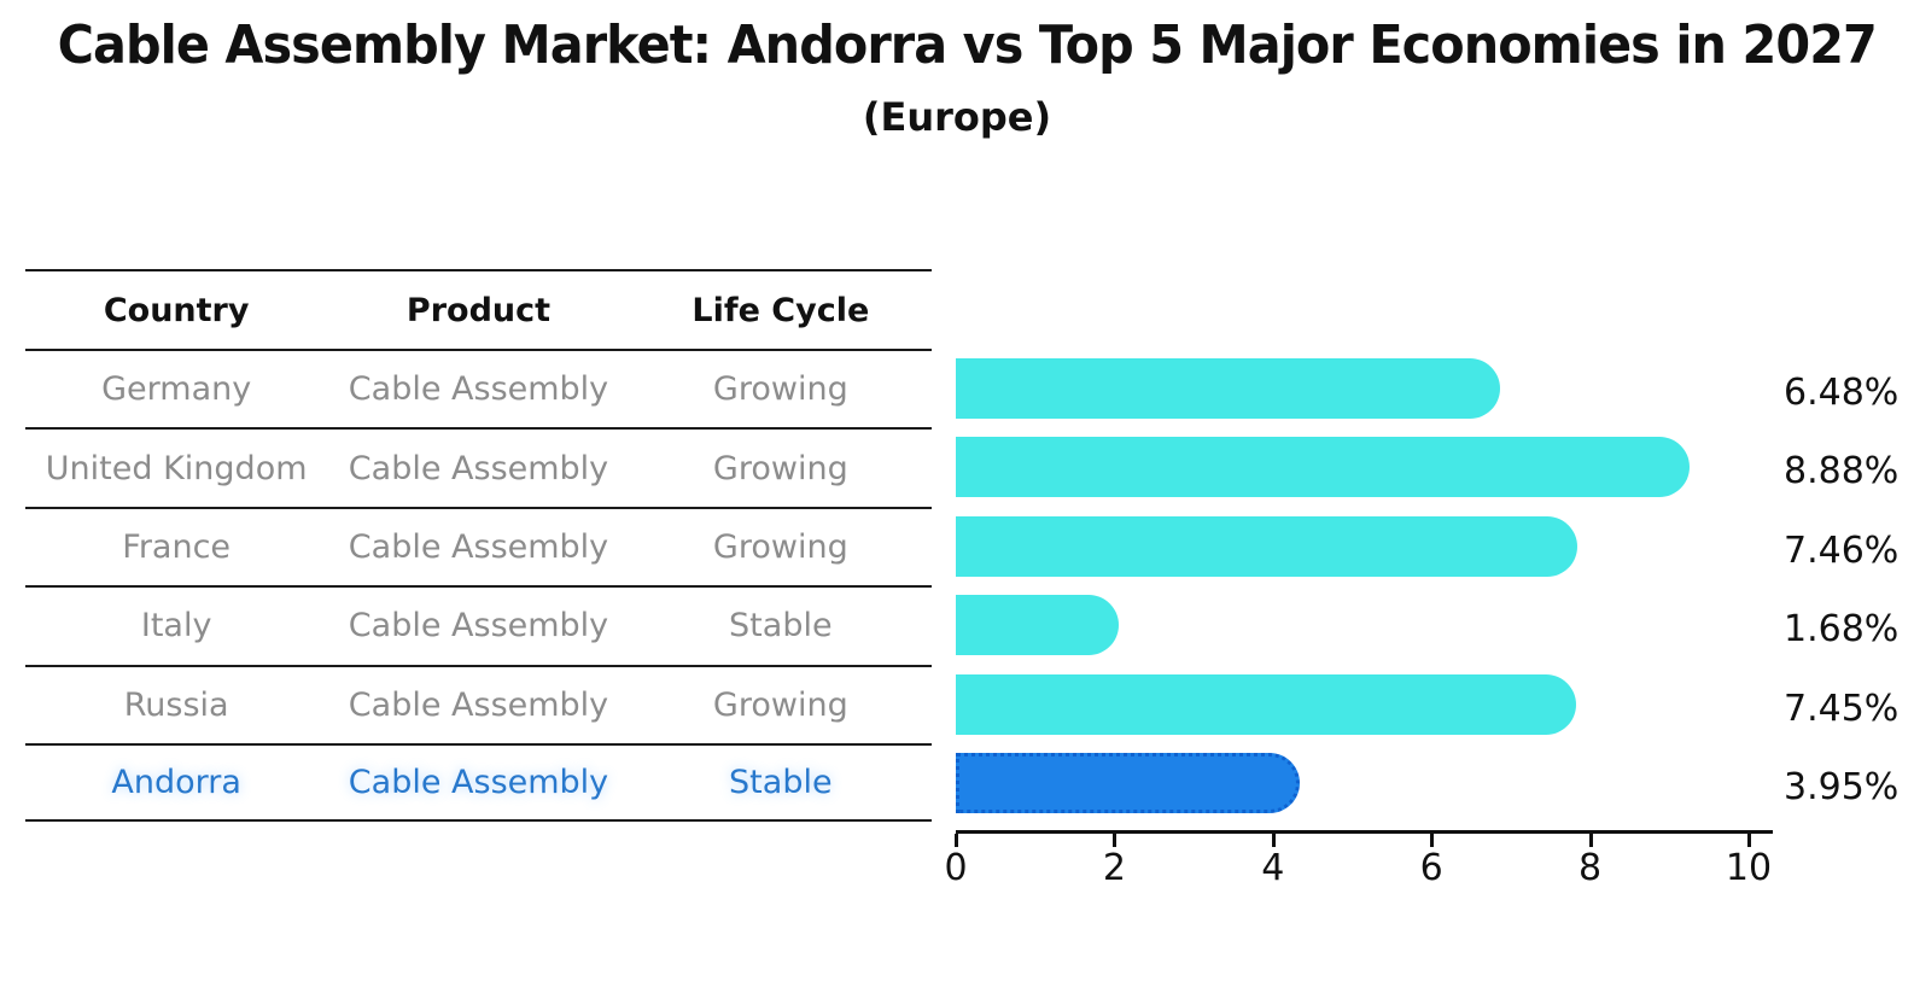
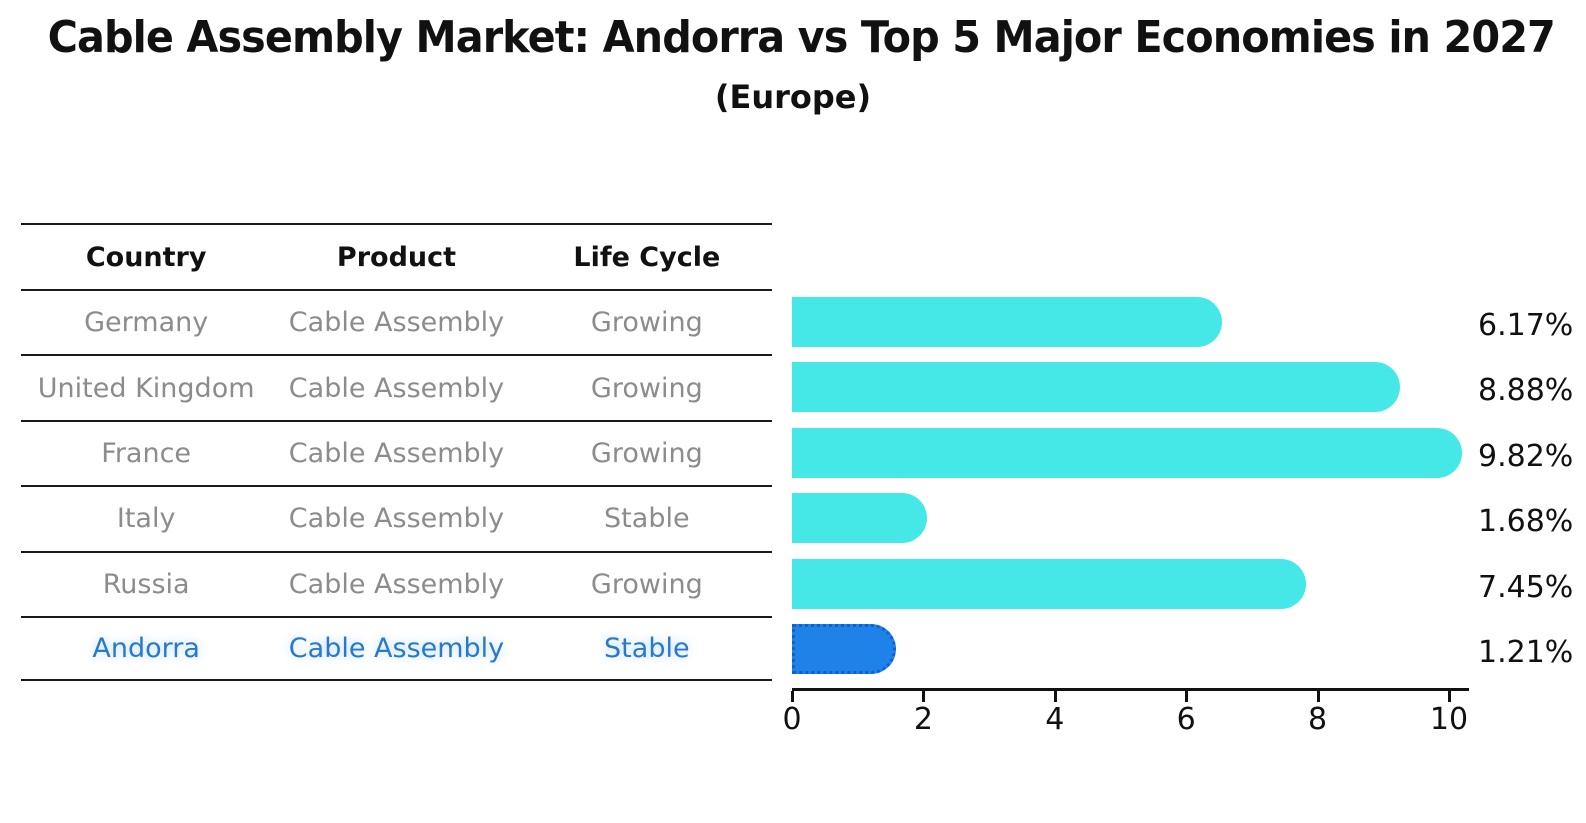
Germany: 6.48% -> 6.17%
France: 7.46% -> 9.82%
Andorra: 3.95% -> 1.21%
